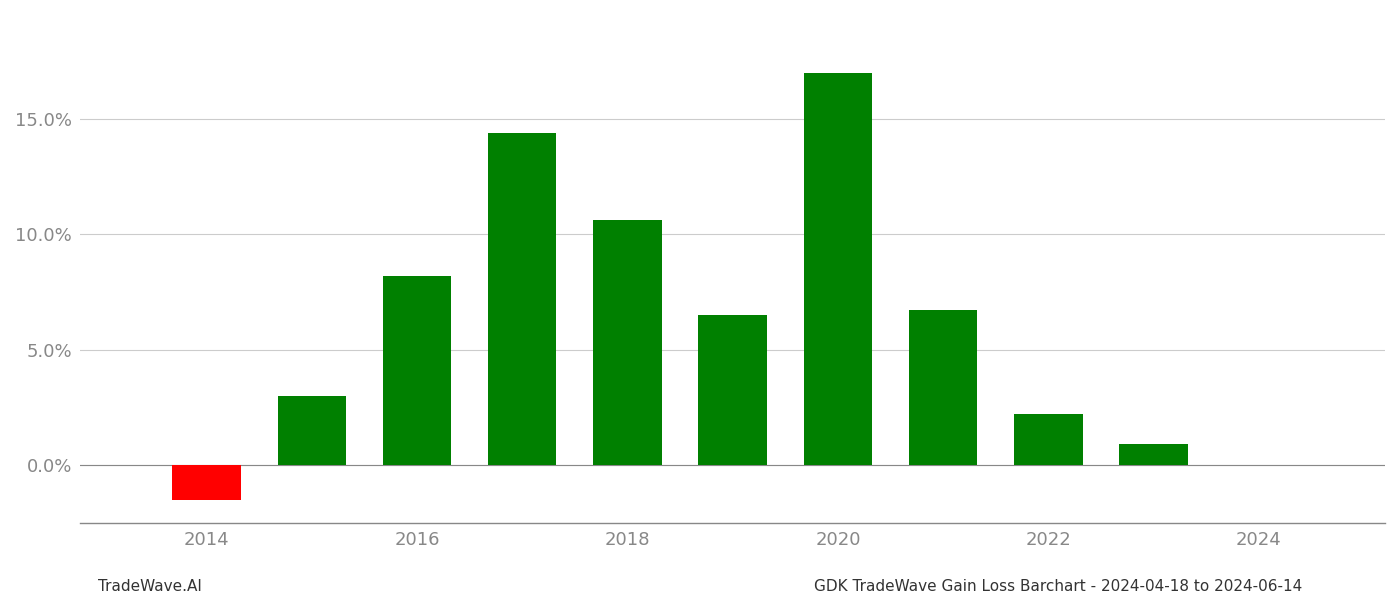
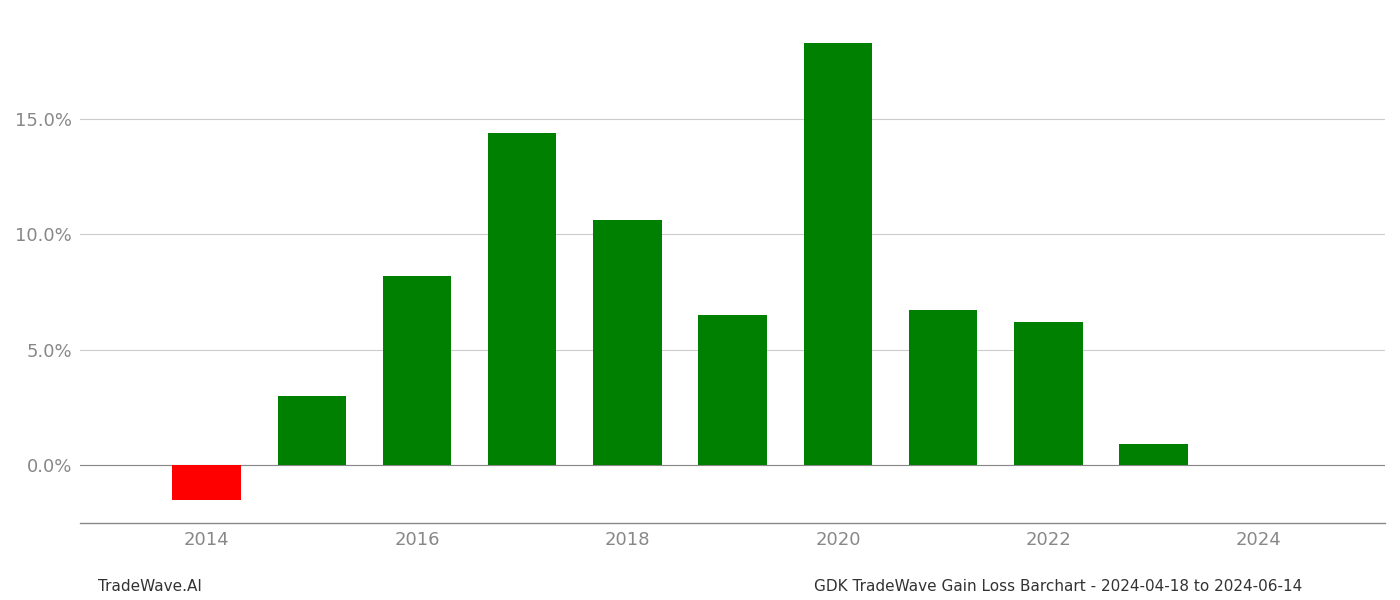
2020: 17.0% -> 18.3%
2022: 2.2% -> 6.2%
